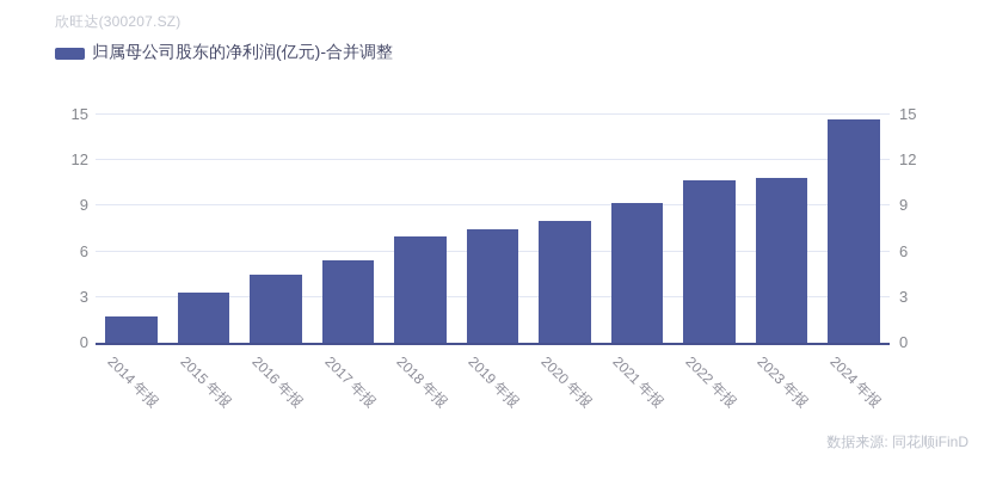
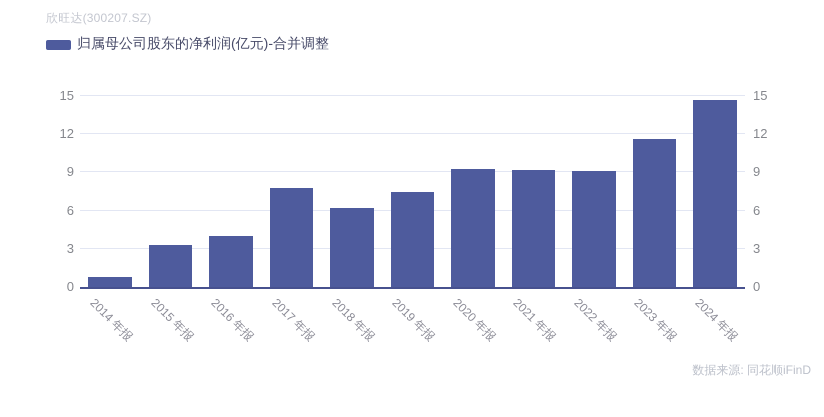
2014 年报: 1.7 -> 0.8
2016 年报: 4.5 -> 4.0
2017 年报: 5.4 -> 7.8
2018 年报: 7.0 -> 6.2
2020 年报: 8.0 -> 9.3
2022 年报: 10.7 -> 9.1
2023 年报: 10.8 -> 11.6
